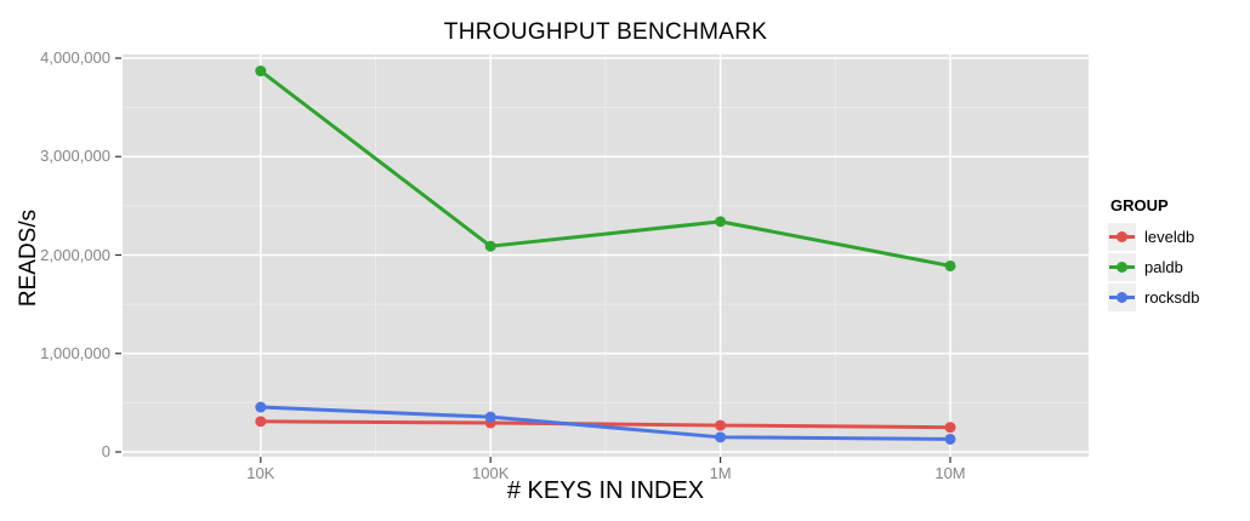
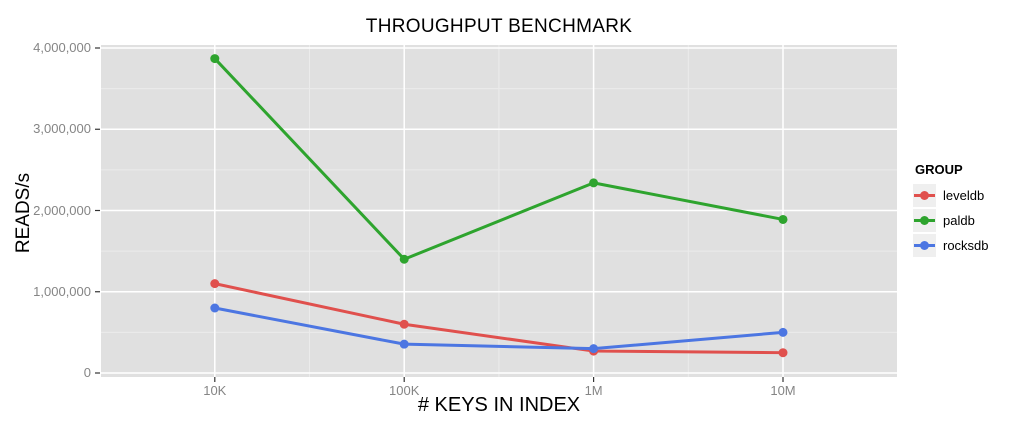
leveldb/10K: 300000 -> 1100000
rocksdb/10K: 500000 -> 800000
leveldb/100K: 300000 -> 600000
paldb/100K: 2100000 -> 1400000
rocksdb/1M: 200000 -> 300000
rocksdb/10M: 100000 -> 500000
